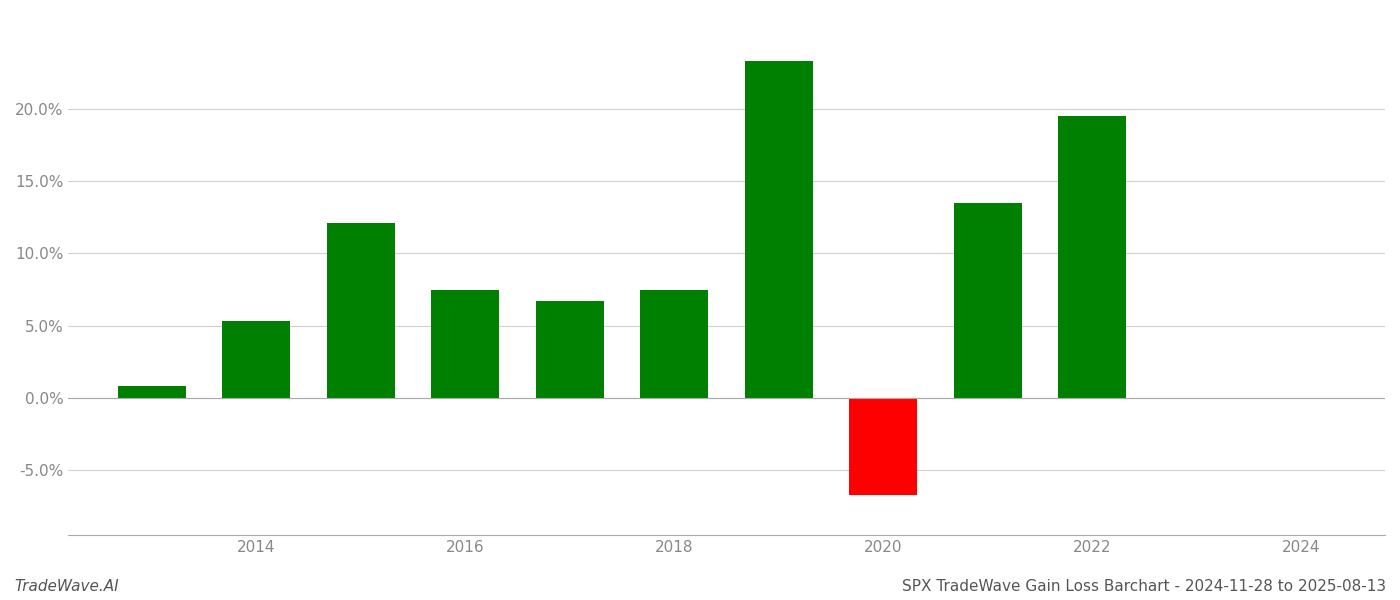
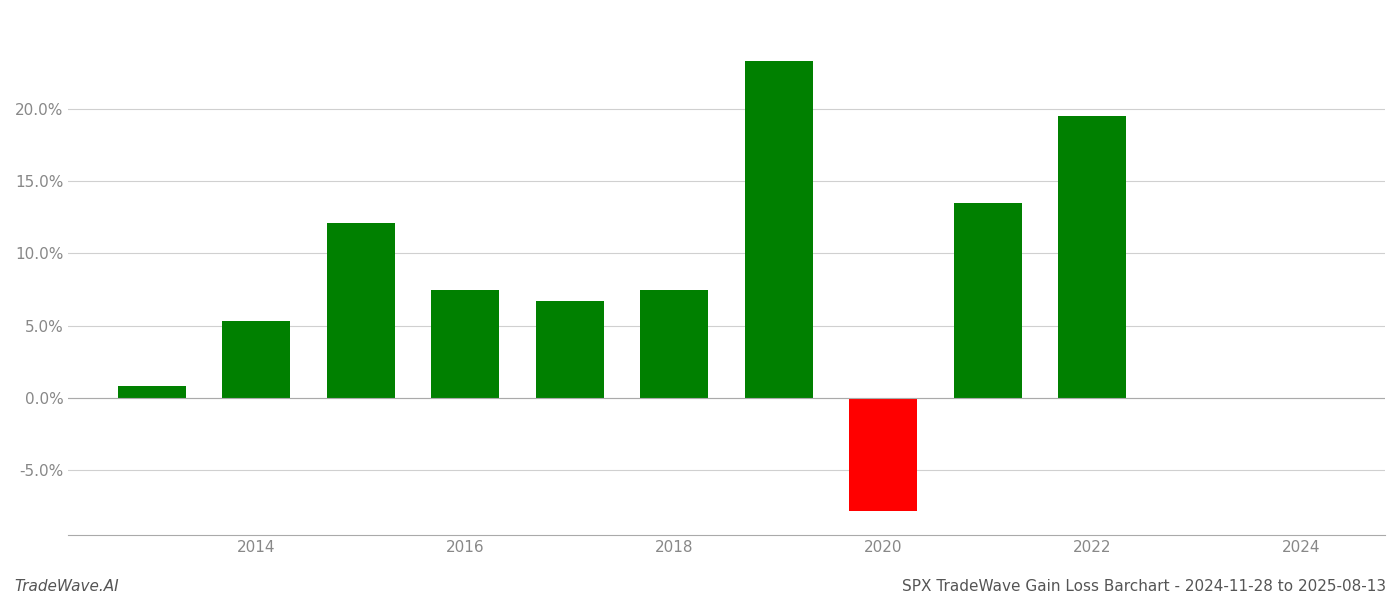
2020: -6.7% -> -7.8%
